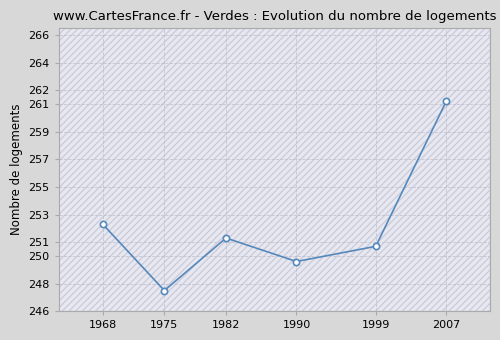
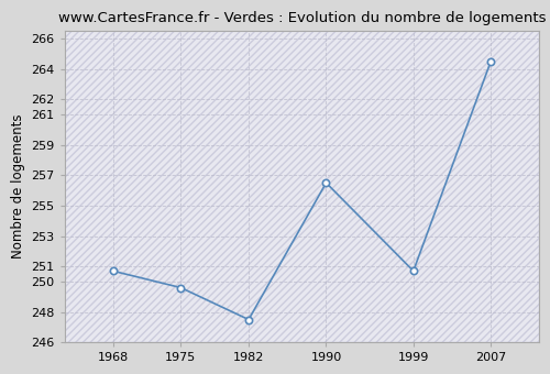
1968: 252.3 -> 250.7
1975: 247.5 -> 249.6
1982: 251.3 -> 247.5
1990: 249.6 -> 256.5
2007: 261.2 -> 264.5
